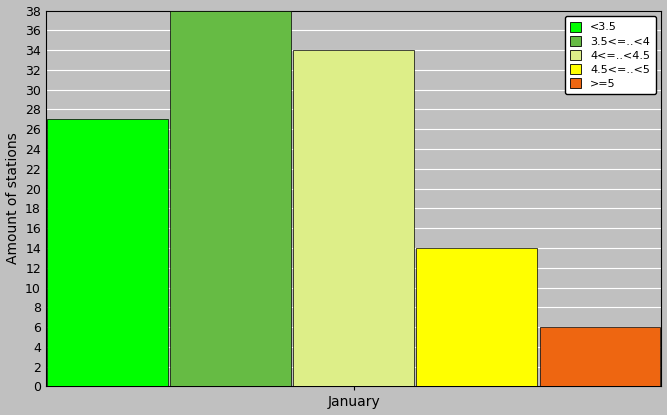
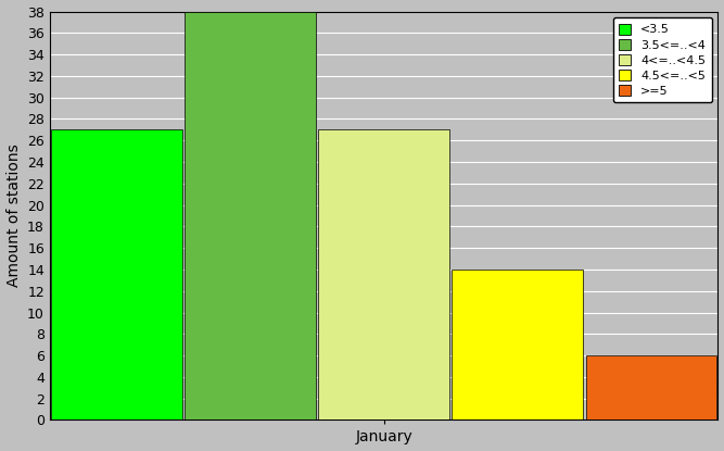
January: 34 -> 27
